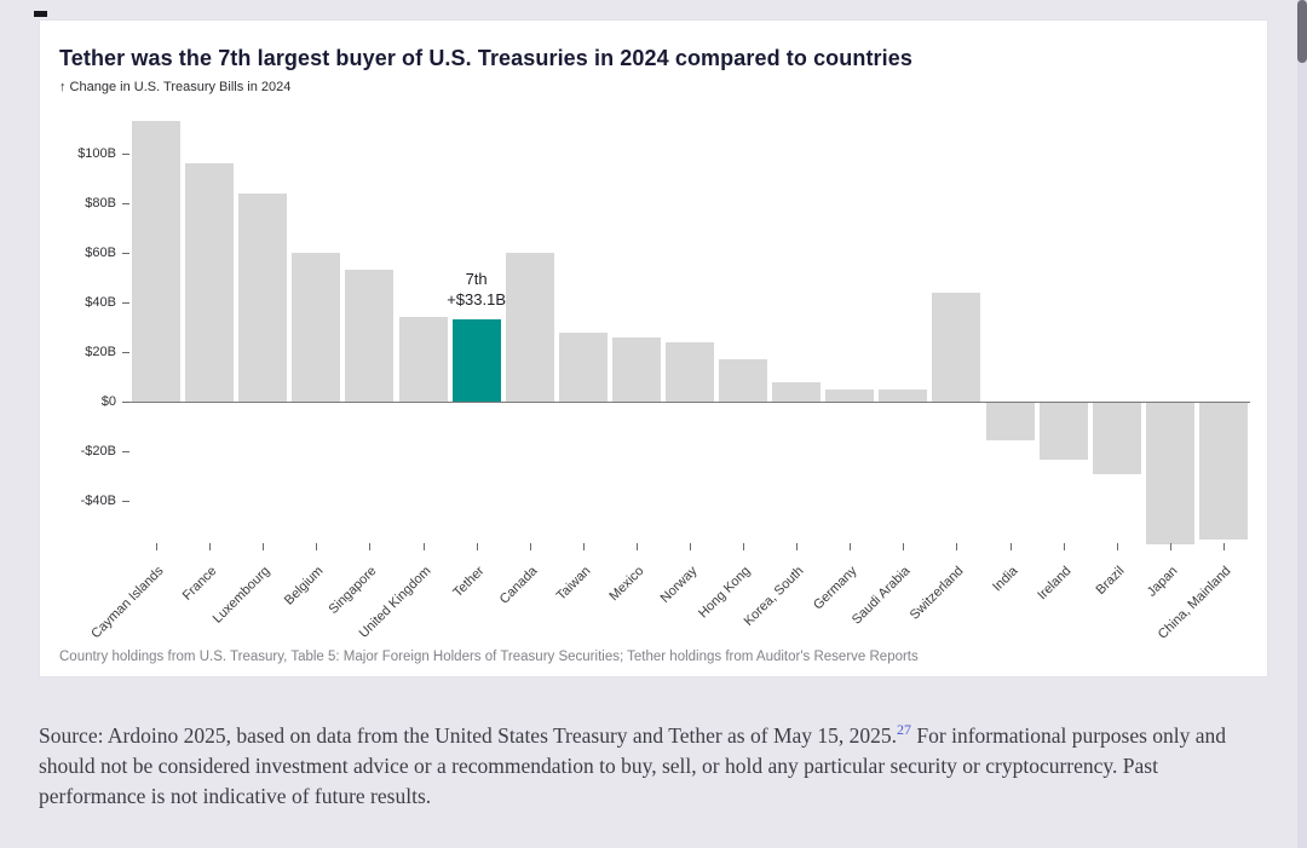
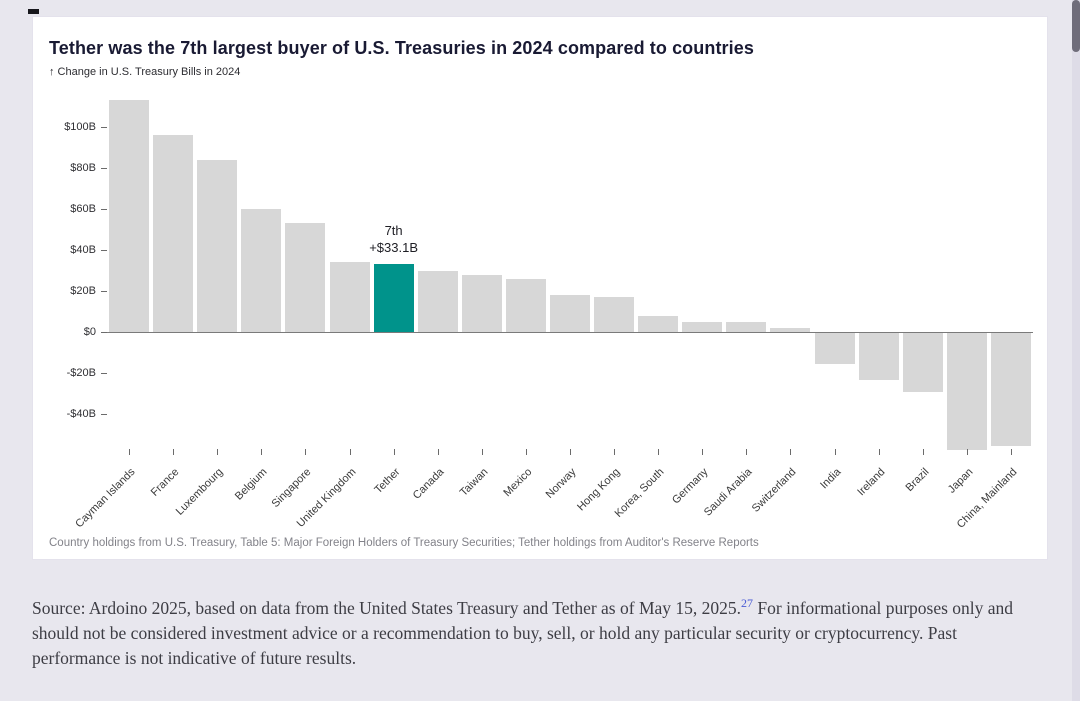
Canada: $60B -> $30B
Norway: $24B -> $18B
Switzerland: $44B -> $2B
